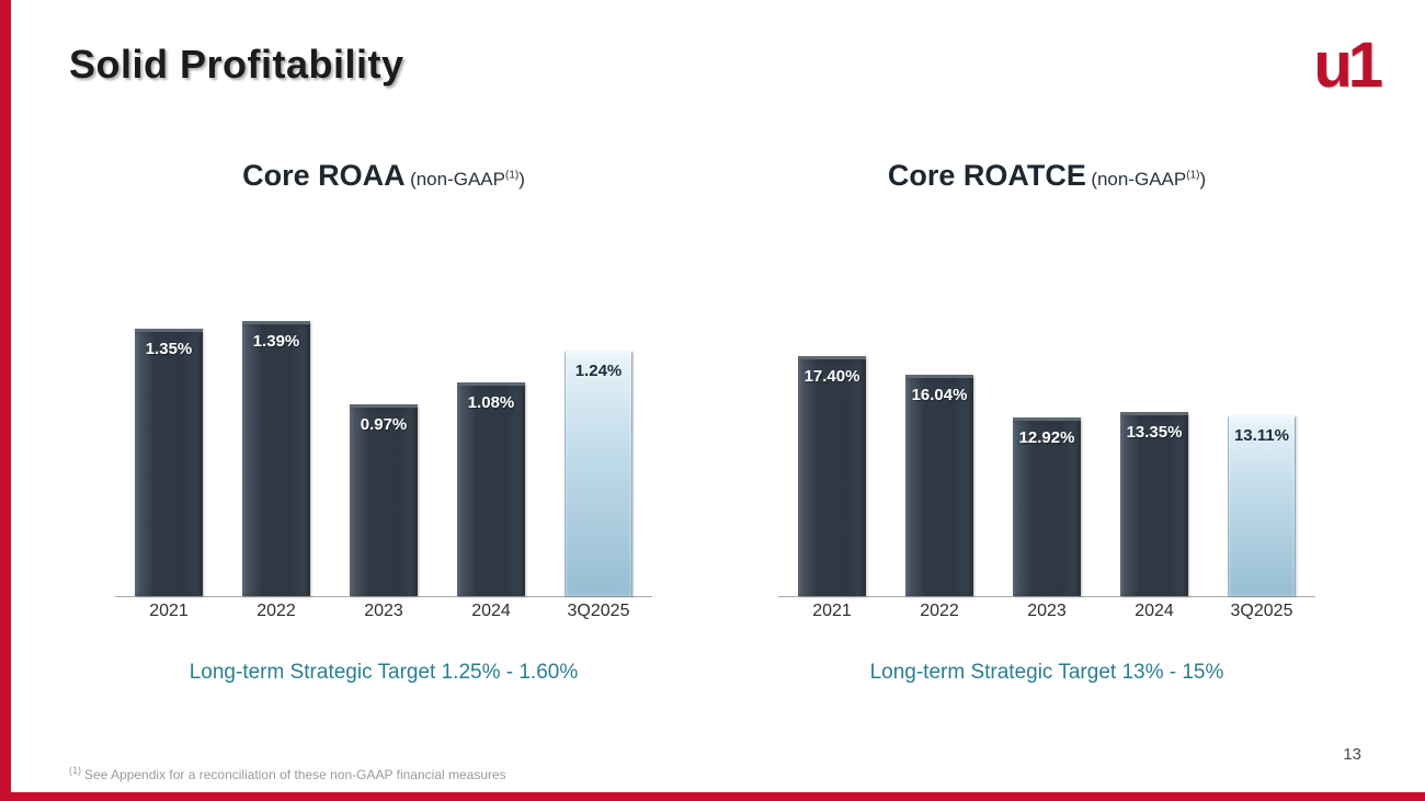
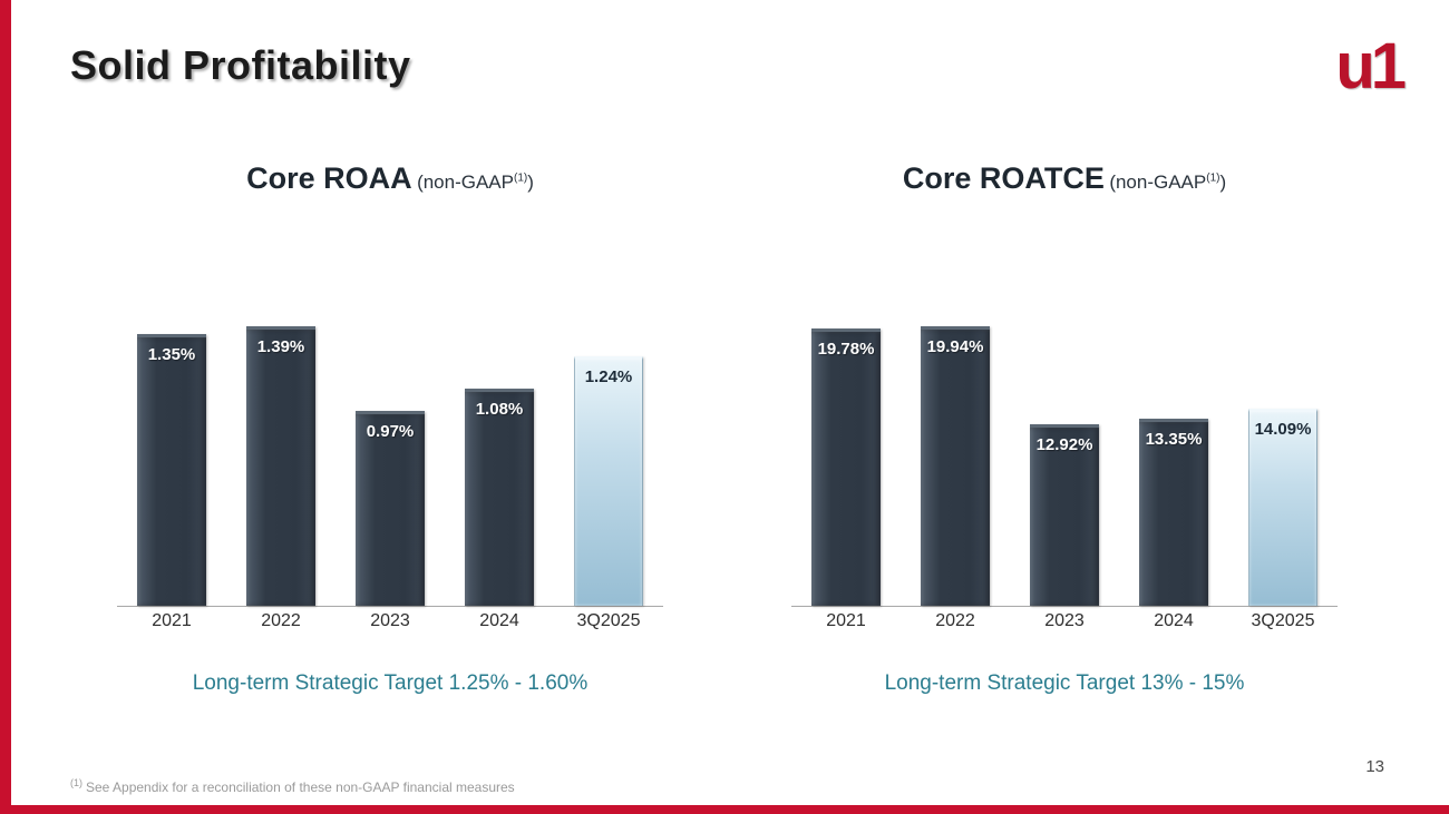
Core ROATCE/2021: 17.40% -> 19.78%
Core ROATCE/2022: 16.04% -> 19.94%
Core ROATCE/3Q2025: 13.11% -> 14.09%
